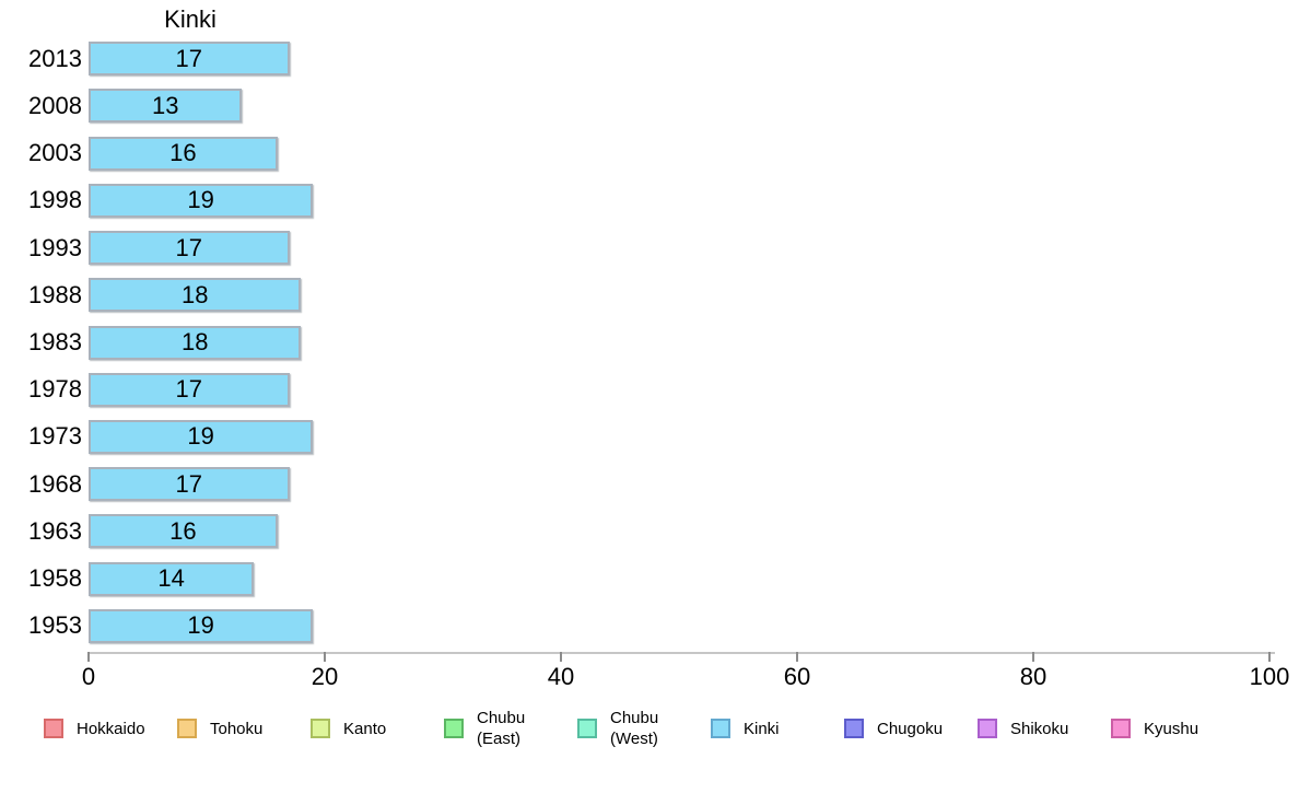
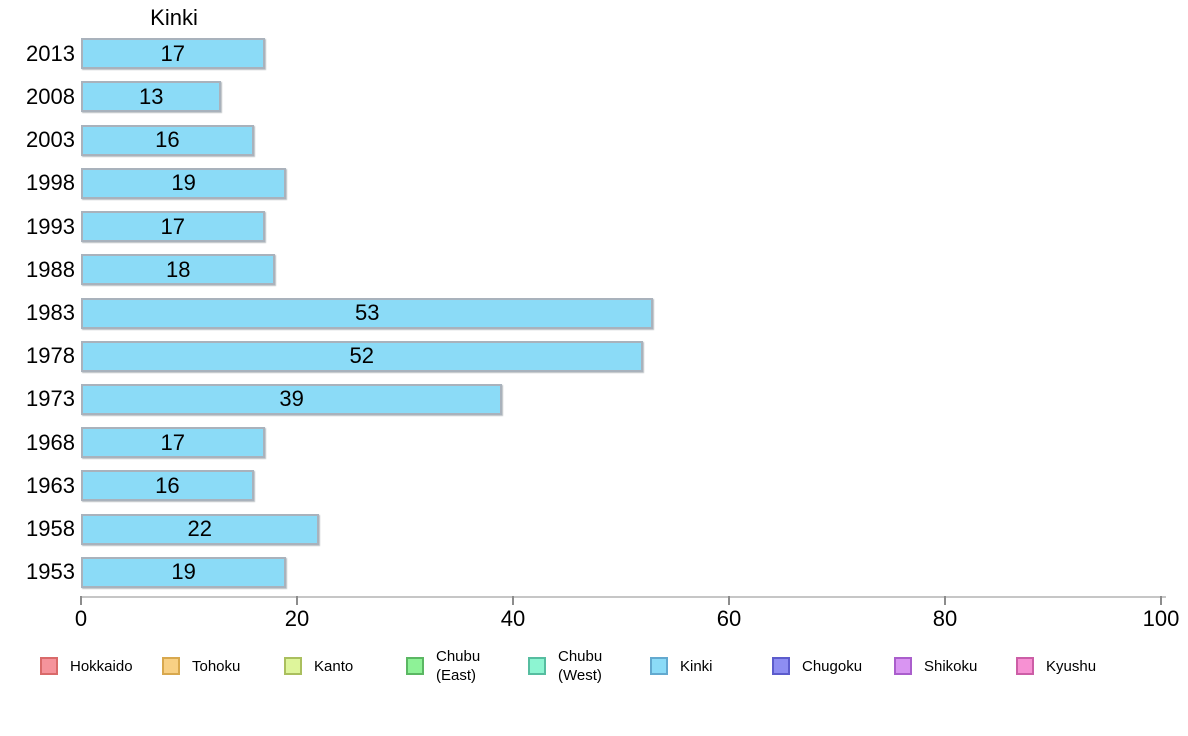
1983: 18 -> 53
1978: 17 -> 52
1973: 19 -> 39
1958: 14 -> 22
